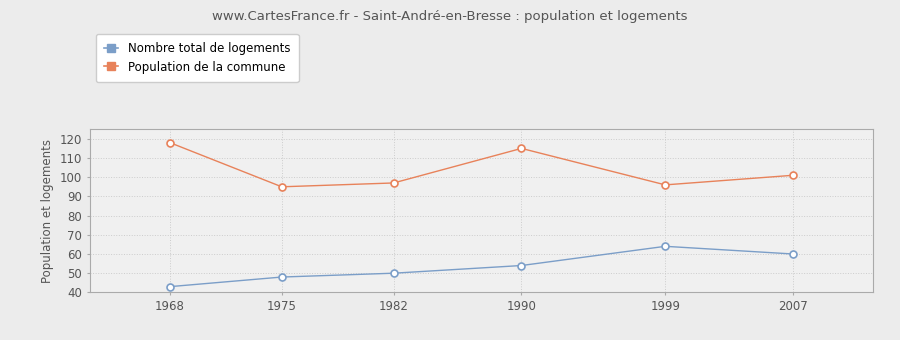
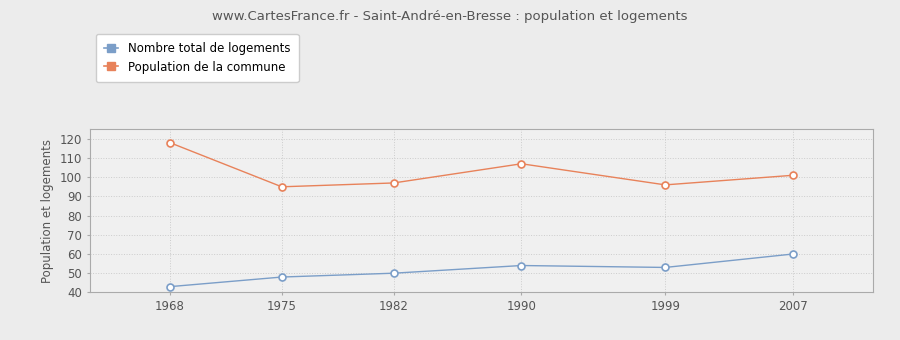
Population de la commune/1990: 115 -> 107
Nombre total de logements/1999: 64 -> 53
